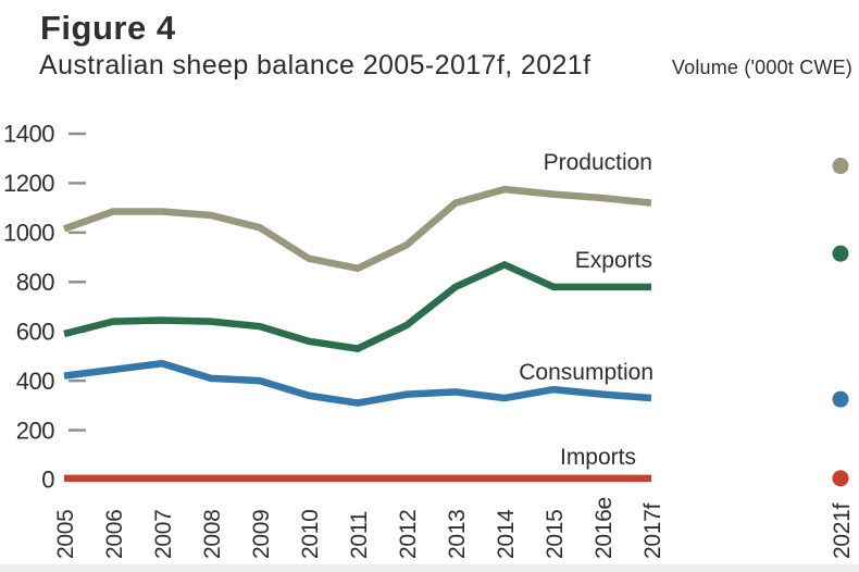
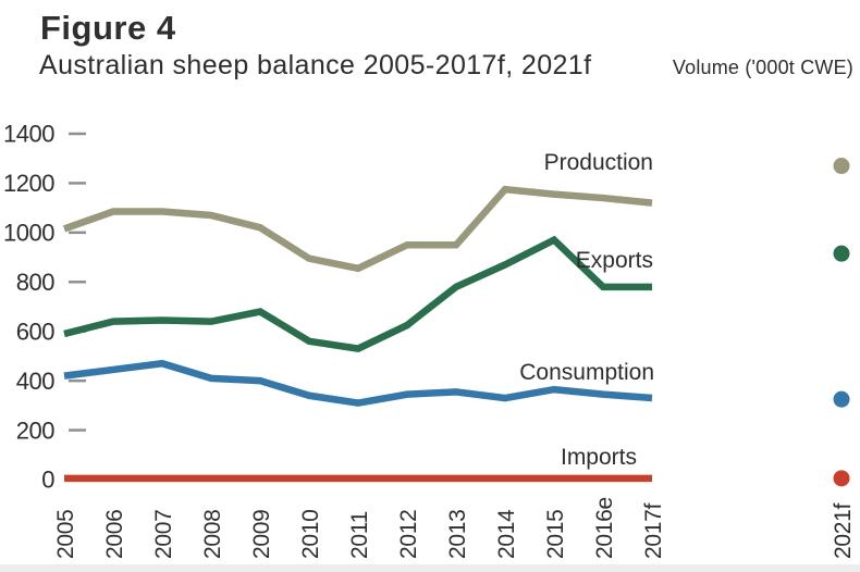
Exports/2009: 620 -> 680
Production/2013: 1120 -> 950
Exports/2015: 780 -> 970
